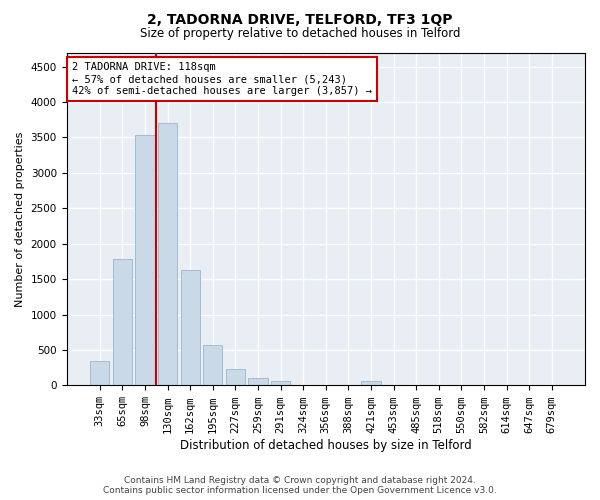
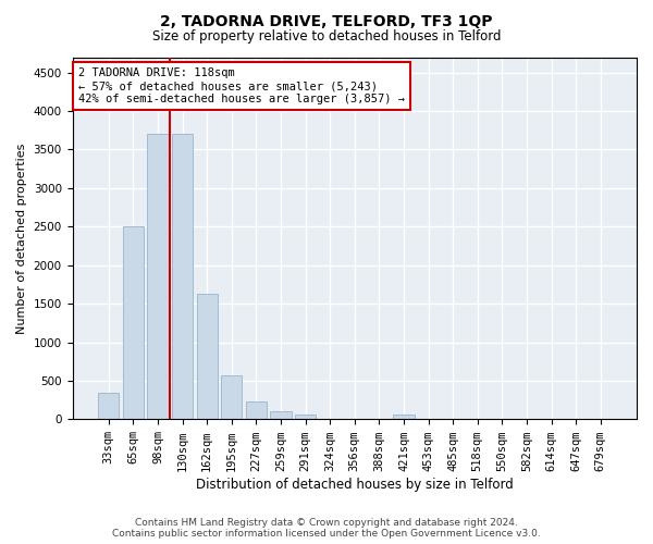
65sqm: 1780 -> 2500
98sqm: 3540 -> 3700
